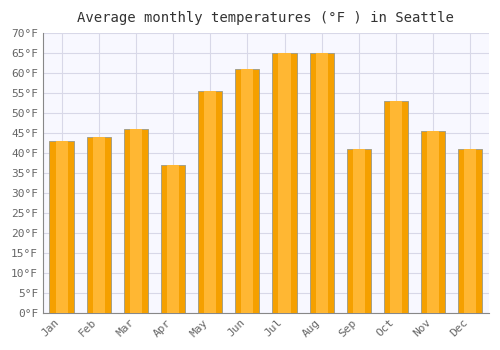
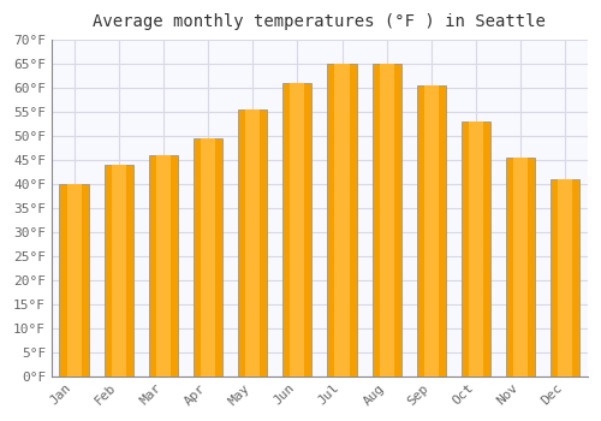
Jan: 43.0°F -> 40.0°F
Apr: 37.0°F -> 49.5°F
Sep: 41.0°F -> 60.5°F
